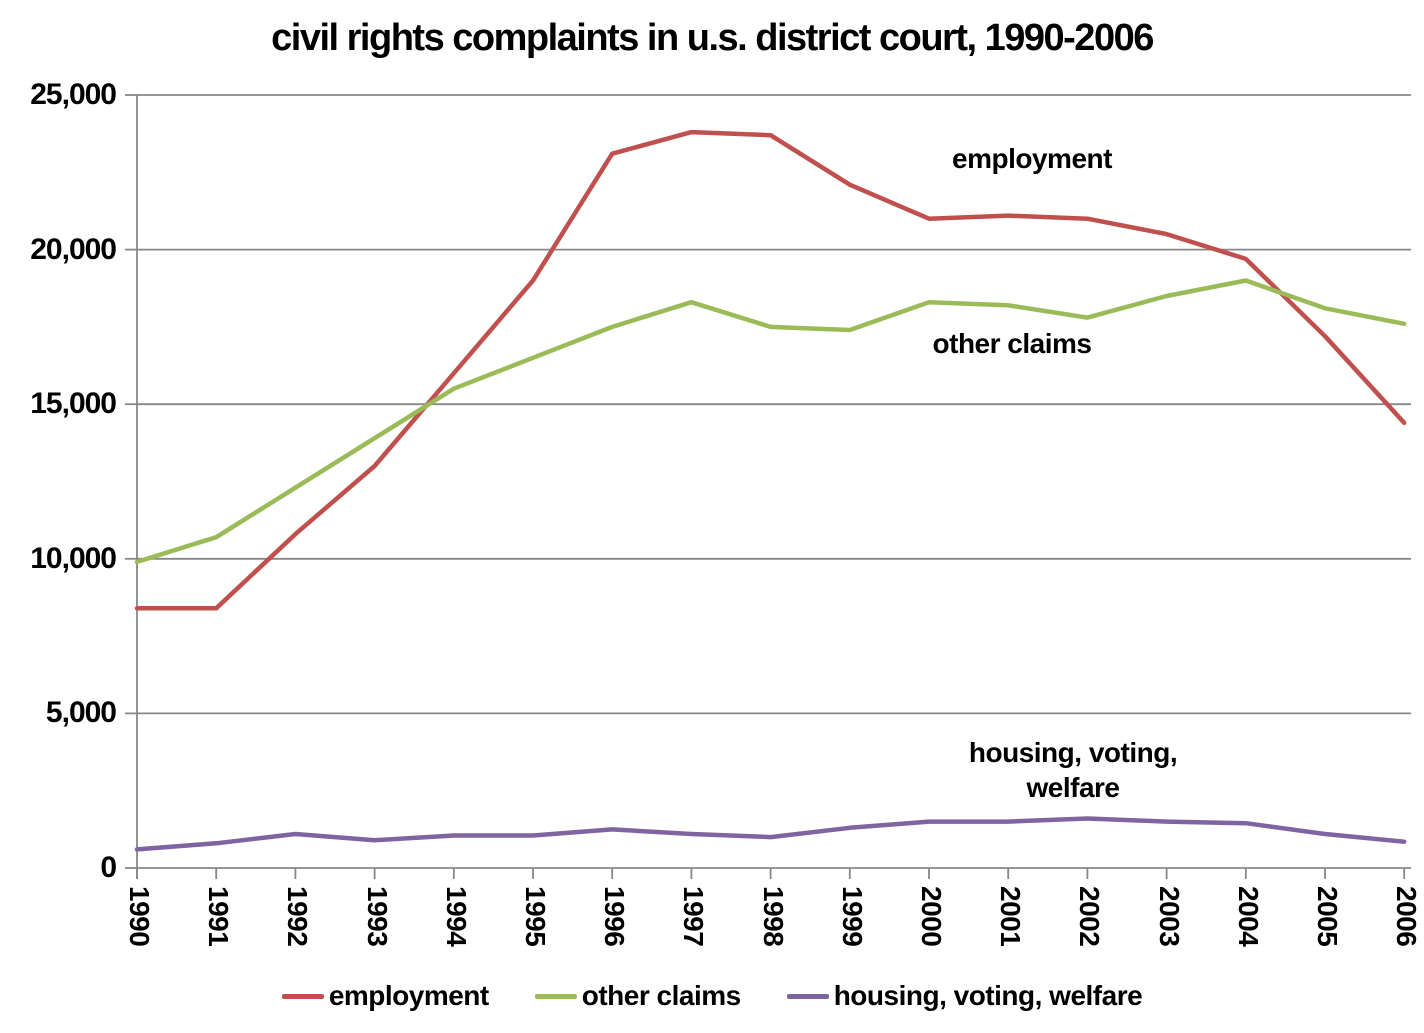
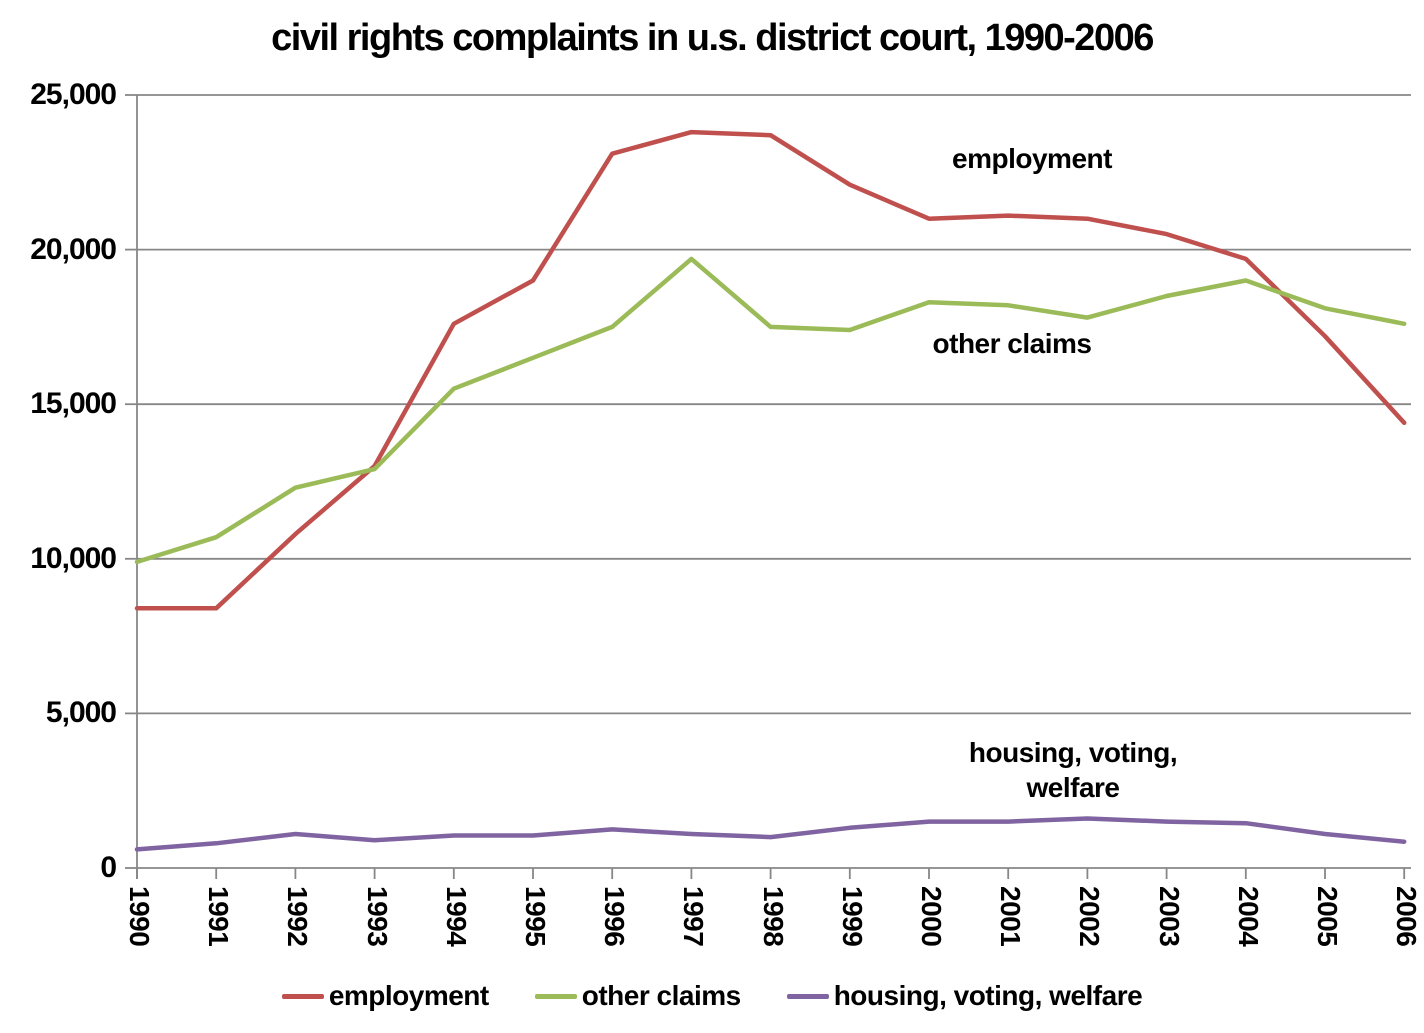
other claims/1993: 13900 -> 12900
employment/1994: 16000 -> 17600
other claims/1997: 18300 -> 19700
